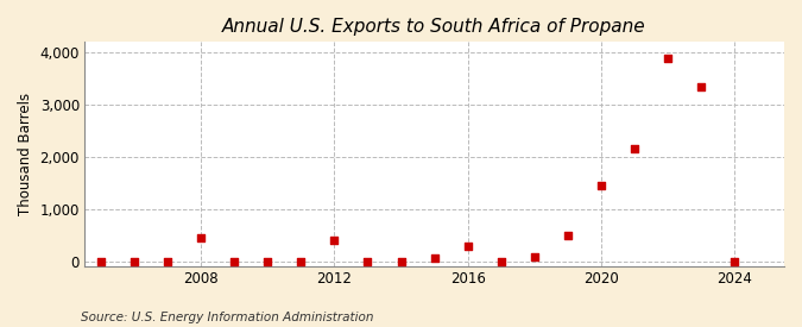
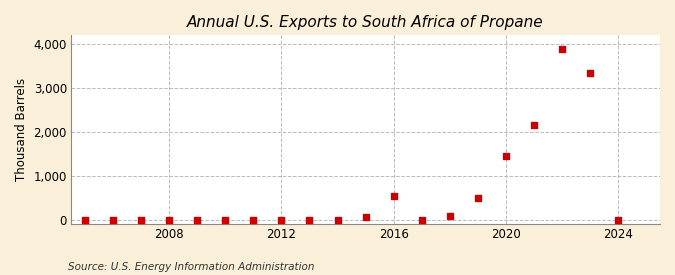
2008: 450 -> 10
2012: 400 -> 0
2016: 300 -> 550
